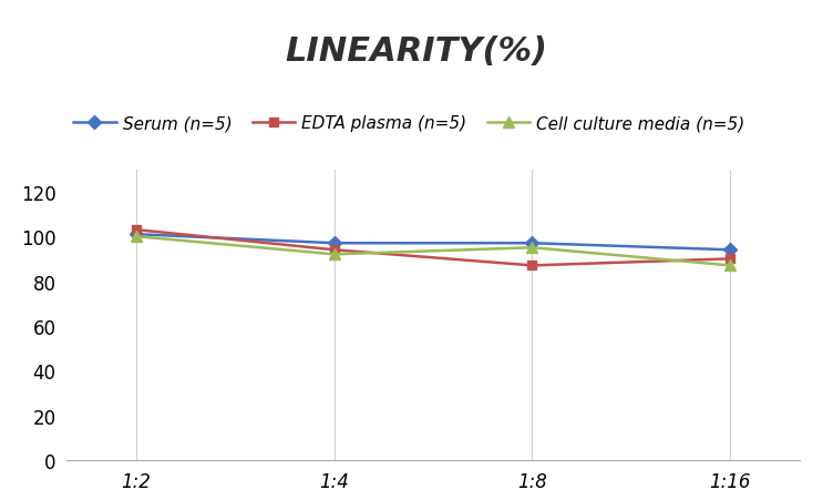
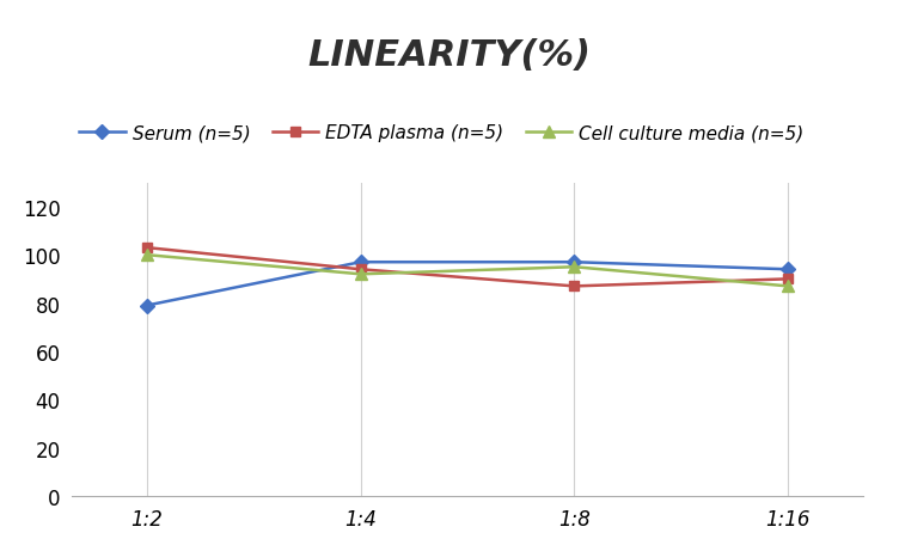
Serum (n=5)/1:2: 101 -> 79
